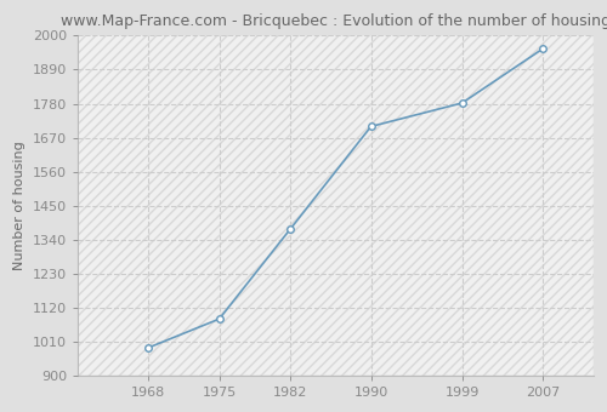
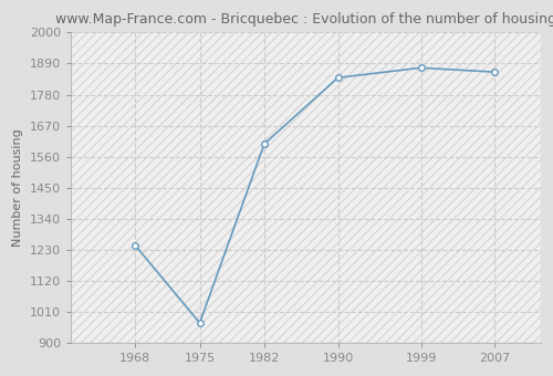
1968: 990 -> 1245
1975: 1083 -> 970
1982: 1373 -> 1605
1990: 1706 -> 1840
1999: 1782 -> 1875
2007: 1958 -> 1860
